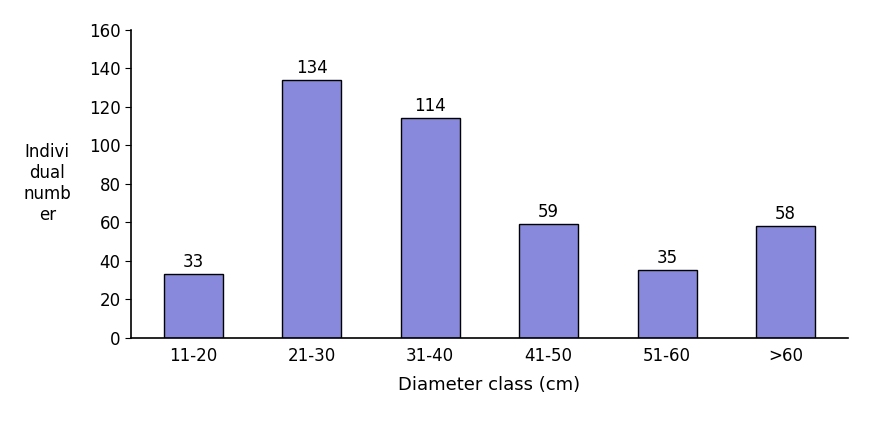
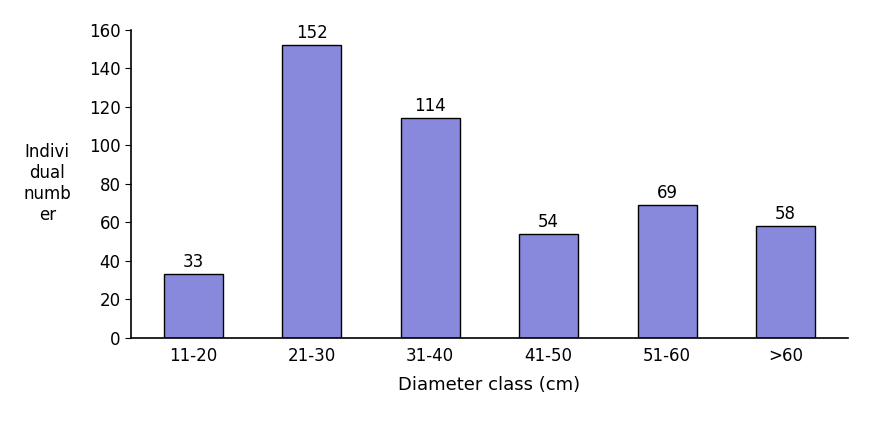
21-30: 134 -> 152
41-50: 59 -> 54
51-60: 35 -> 69
